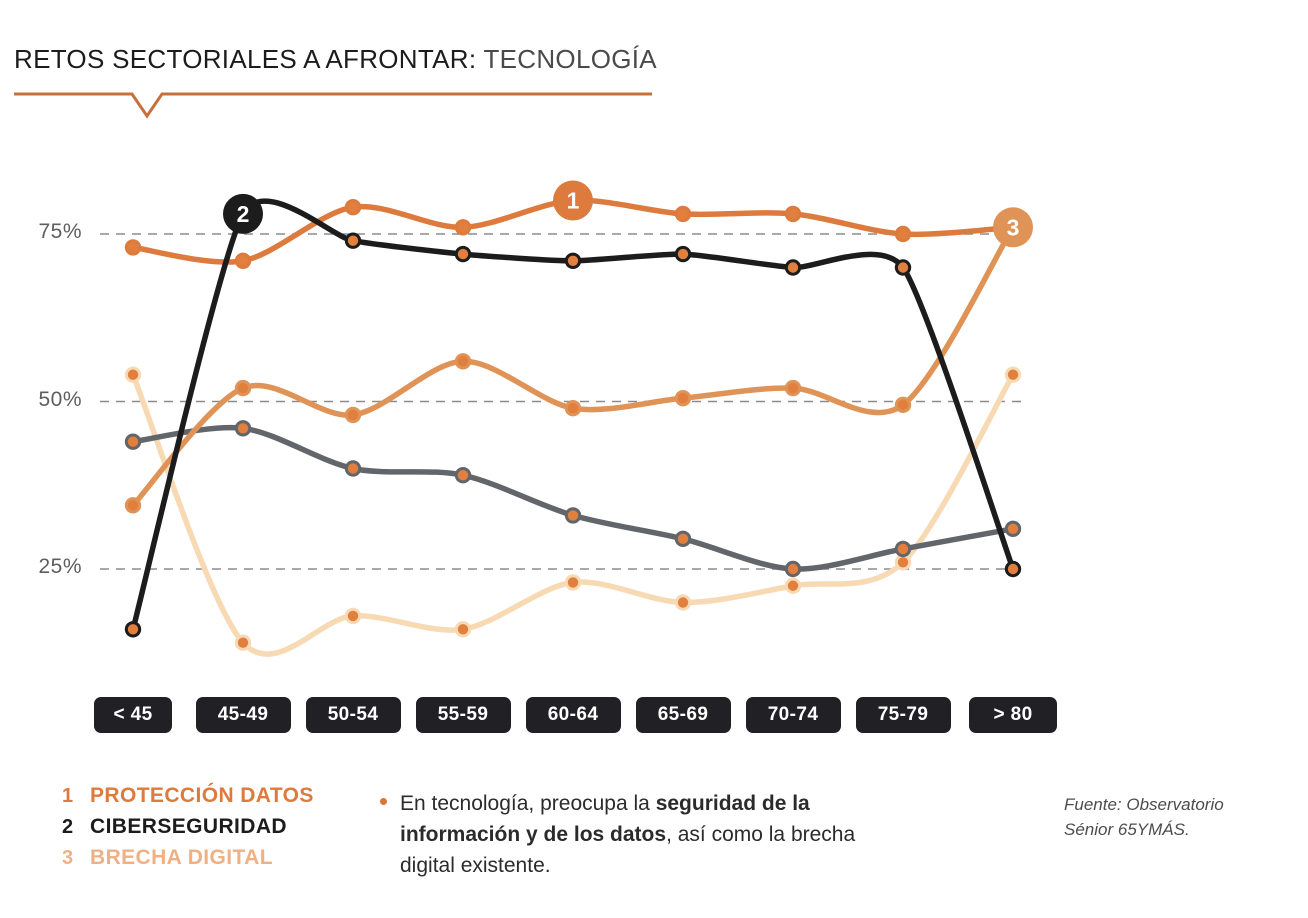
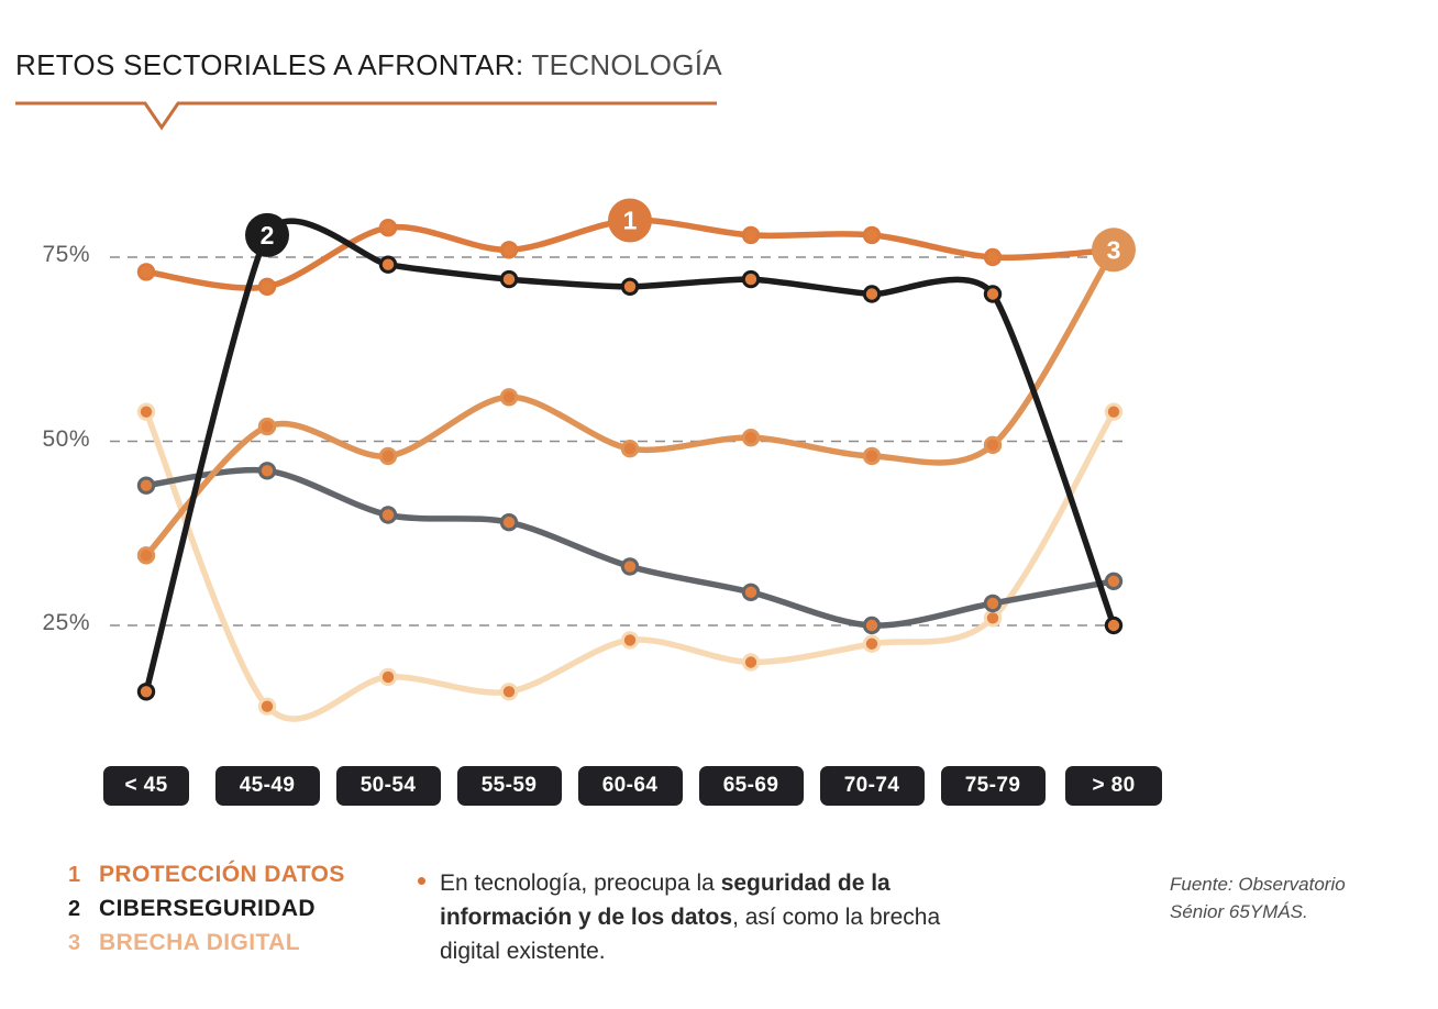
BRECHA DIGITAL/70-74: 52% -> 48%
